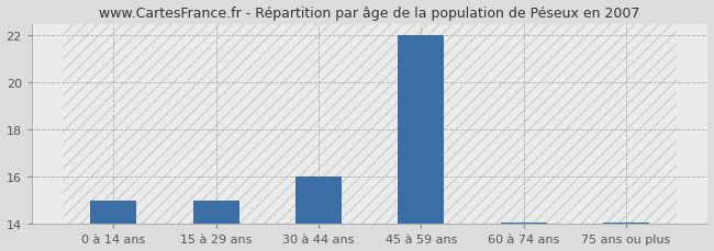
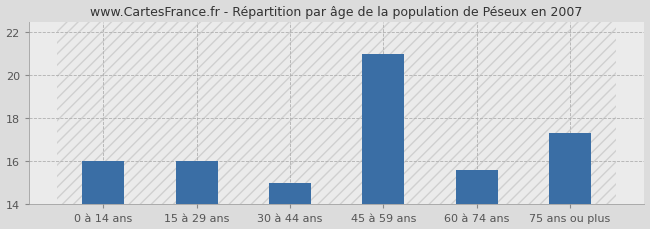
0 à 14 ans: 15.00 -> 16.00
15 à 29 ans: 15.00 -> 16.00
30 à 44 ans: 16.00 -> 15.00
45 à 59 ans: 22.00 -> 21.00
60 à 74 ans: 14.05 -> 15.60
75 ans ou plus: 14.05 -> 17.30
